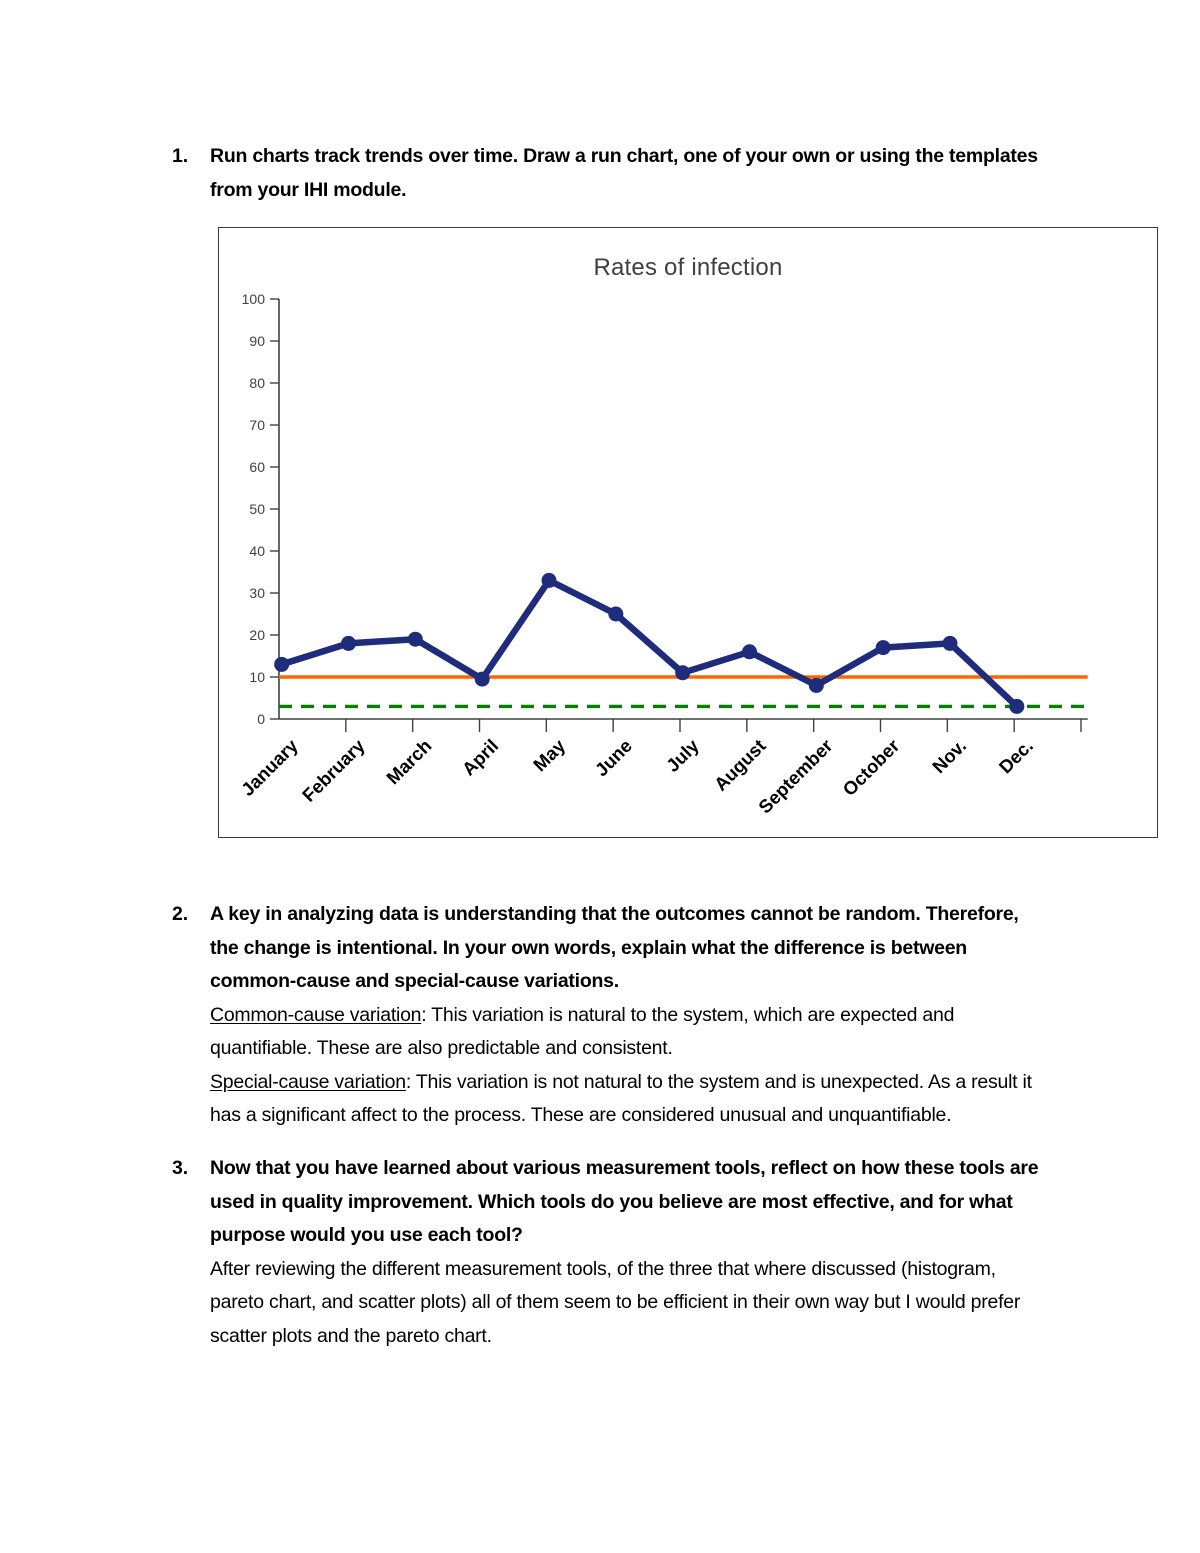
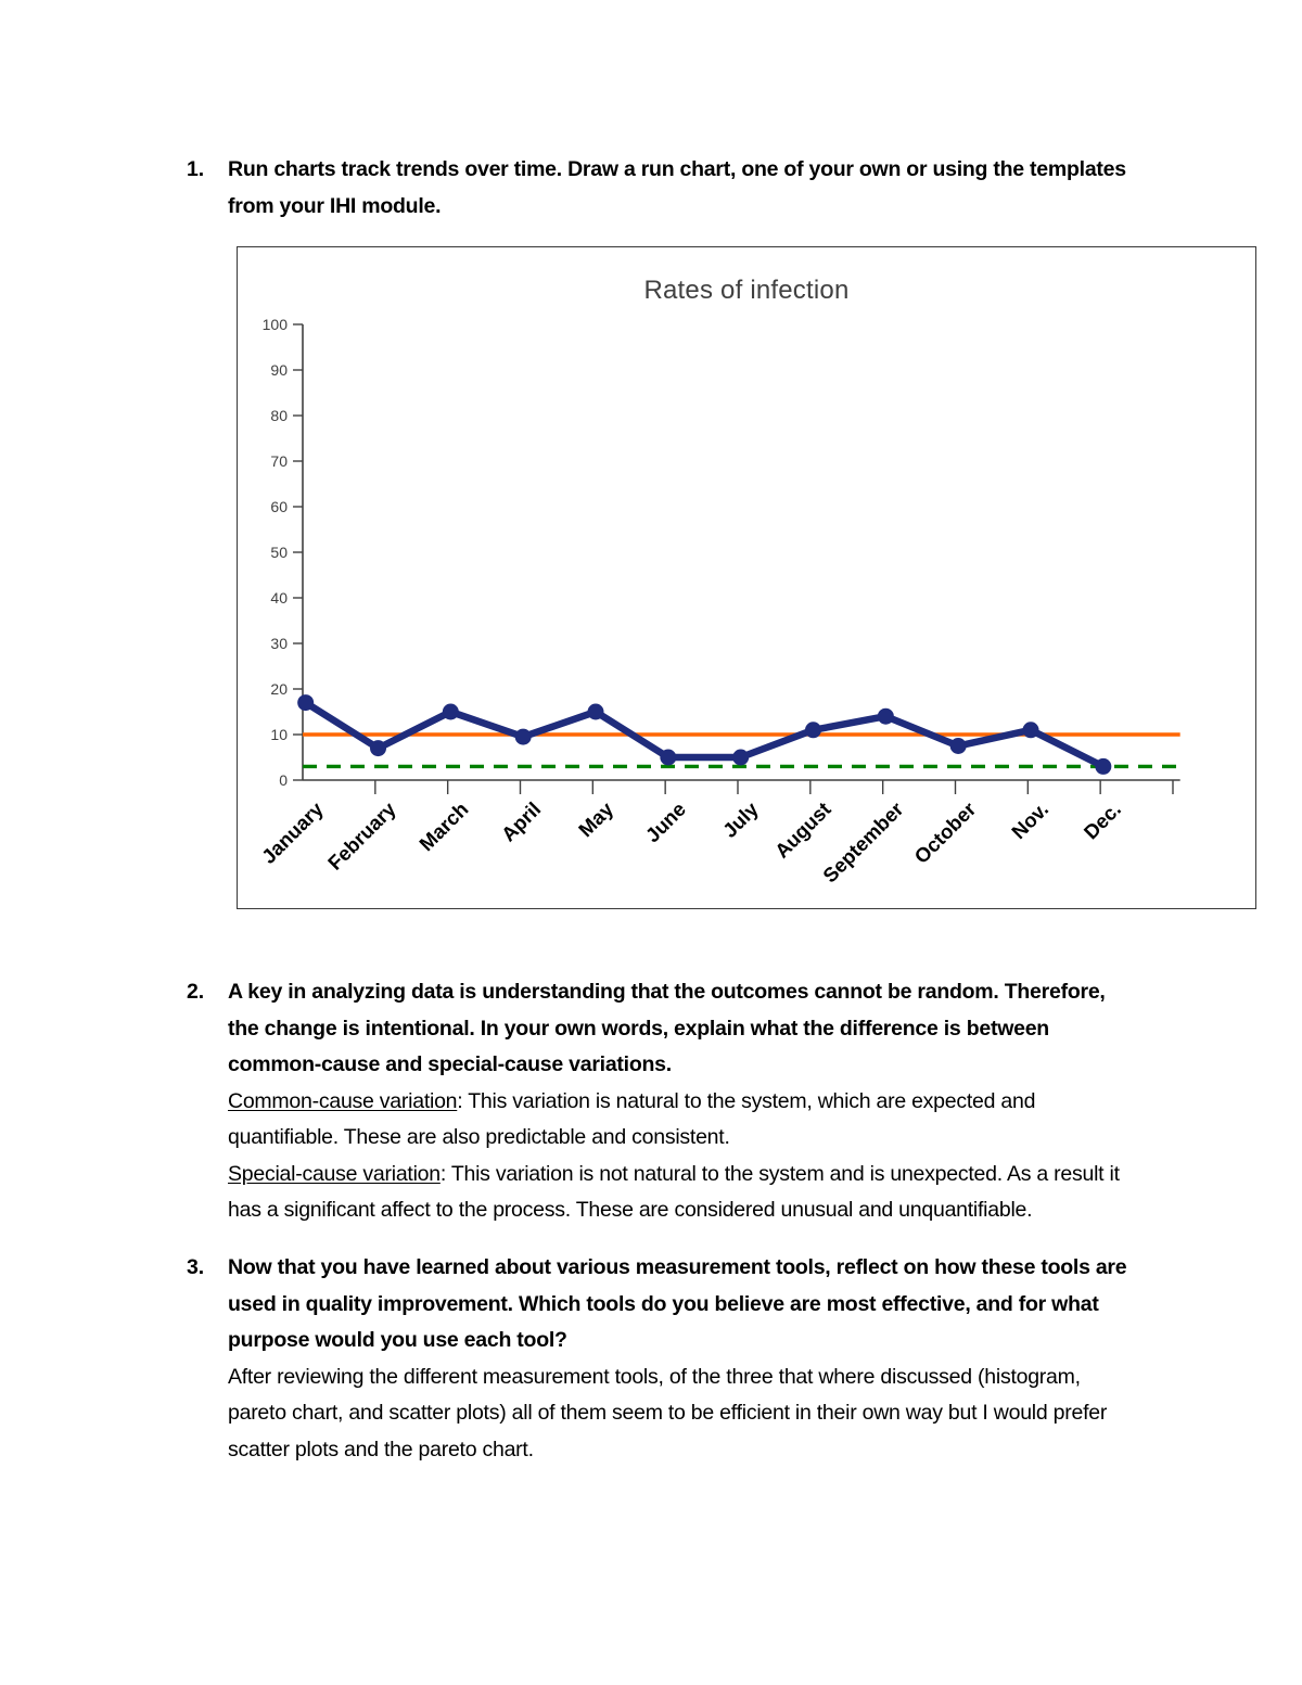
January: 13 -> 17
February: 18 -> 7
March: 19 -> 15
May: 33 -> 15
June: 25 -> 5
July: 11 -> 5
August: 16 -> 11
September: 8 -> 14
October: 17 -> 8
Nov.: 18 -> 11
